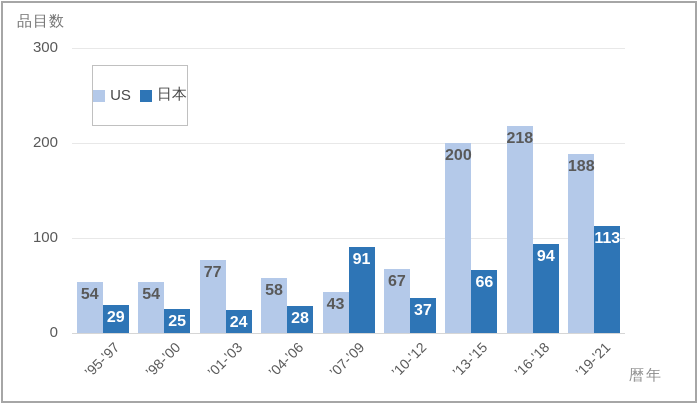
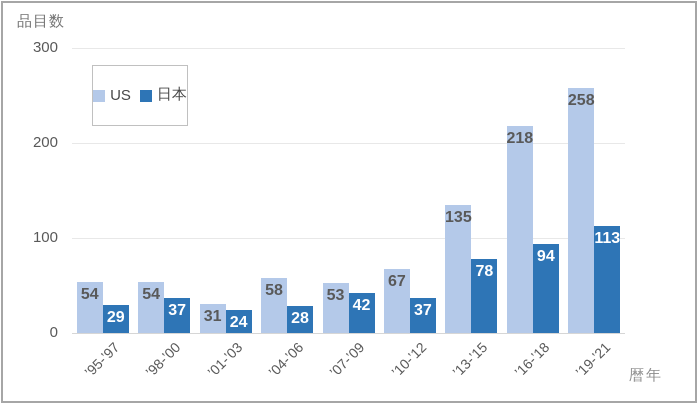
日本/’98-’00: 25 -> 37
US/’01-’03: 77 -> 31
US/’07-’09: 43 -> 53
日本/’07-’09: 91 -> 42
US/’13-’15: 200 -> 135
日本/’13-’15: 66 -> 78
US/’19-’21: 188 -> 258
